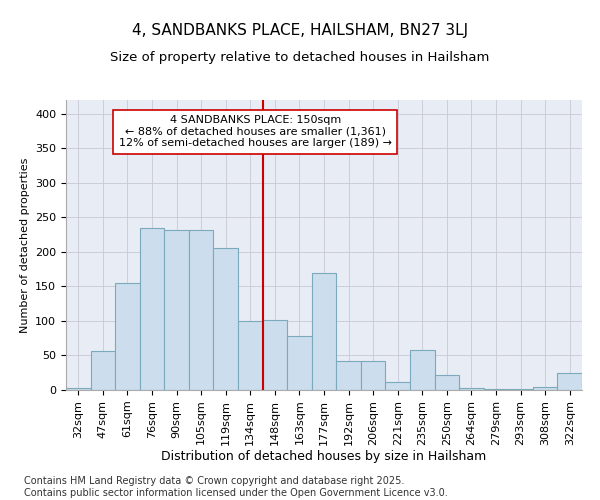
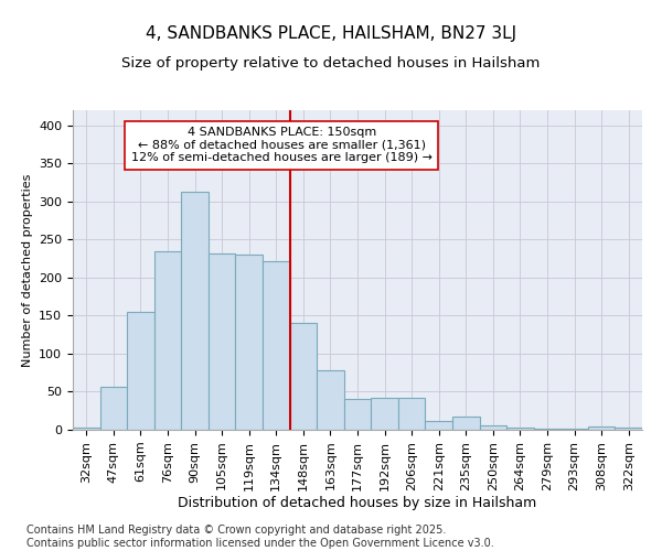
90sqm: 232 -> 313
119sqm: 206 -> 231
134sqm: 100 -> 222
148sqm: 102 -> 140
177sqm: 170 -> 40
235sqm: 58 -> 18
250sqm: 22 -> 6
322sqm: 24 -> 3
